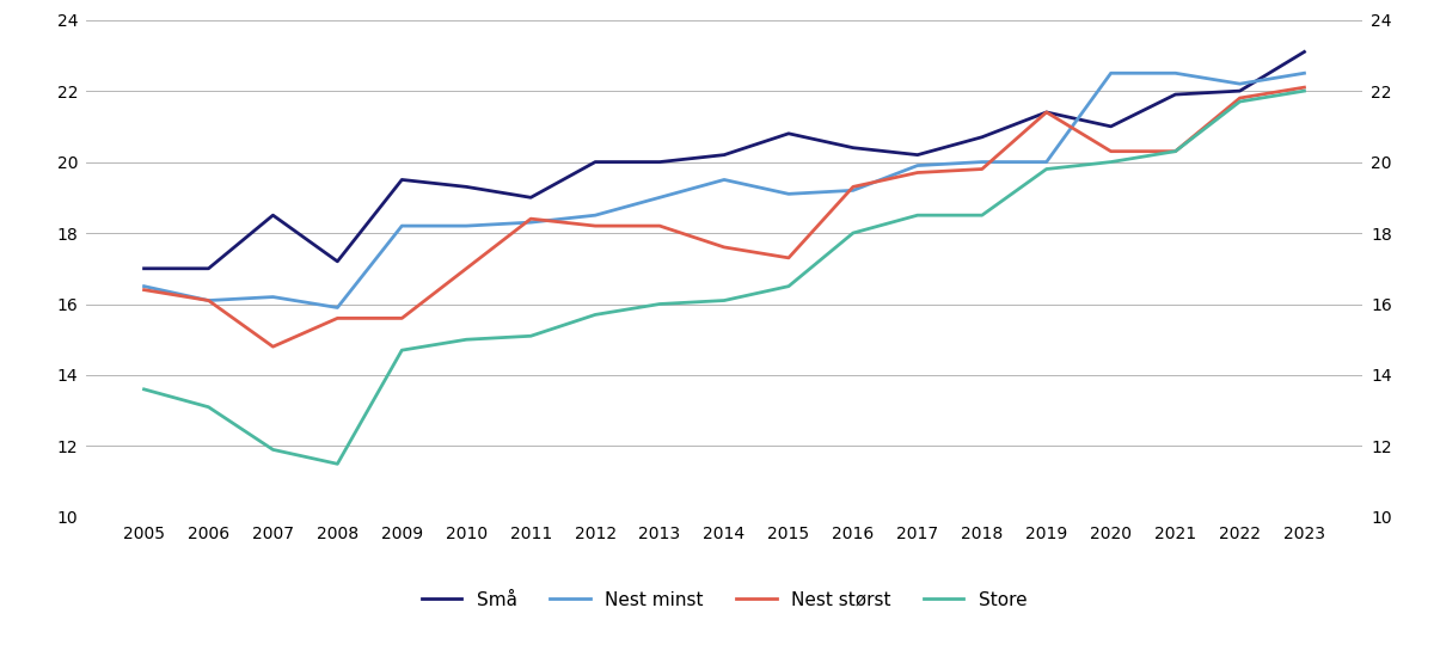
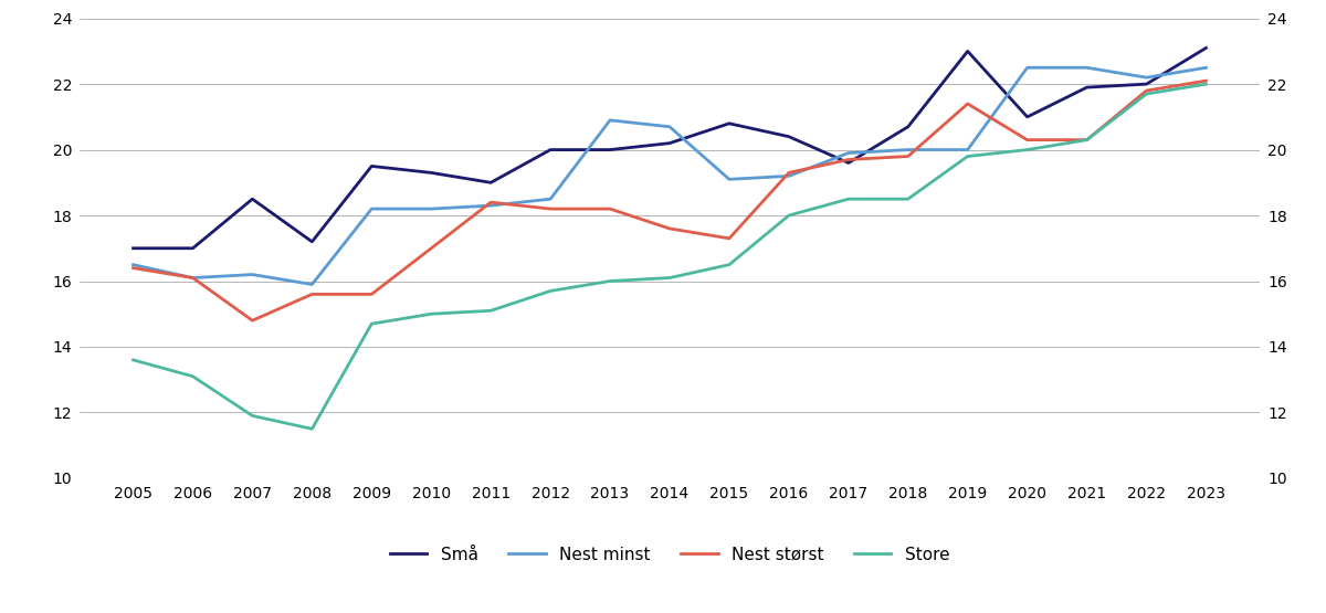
Nest minst/2013: 19.0 -> 20.9
Nest minst/2014: 19.5 -> 20.7
Små/2017: 20.2 -> 19.6
Små/2019: 21.4 -> 23.0
